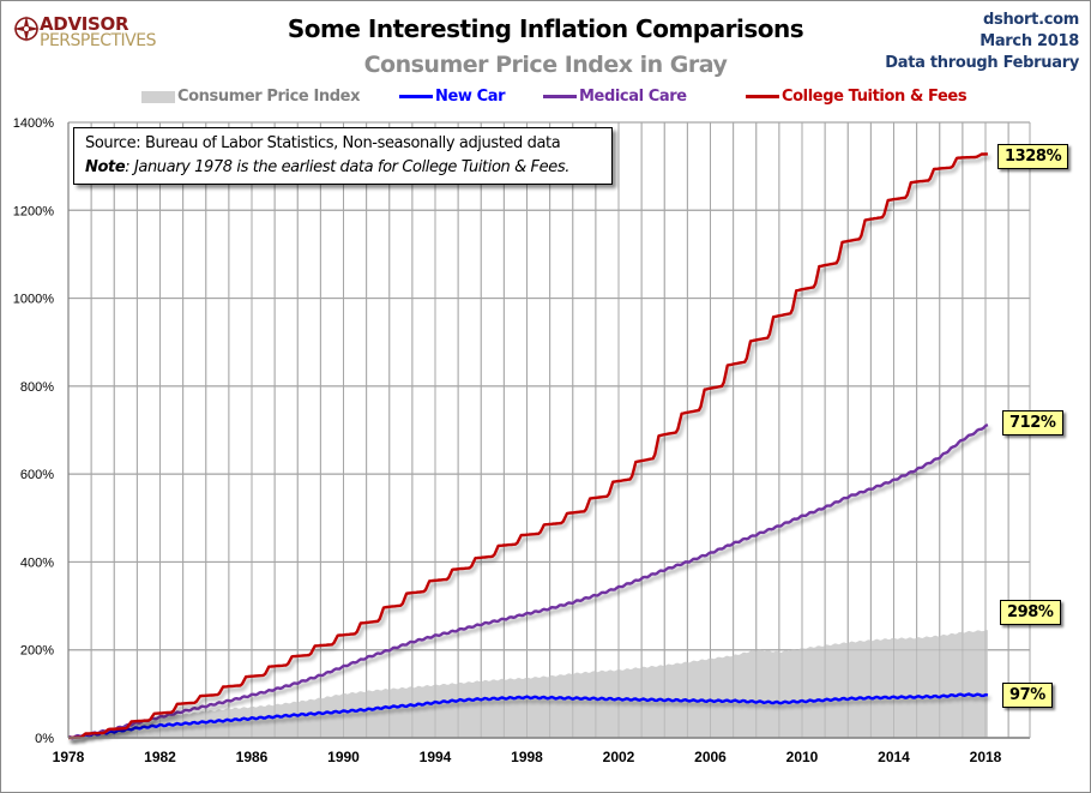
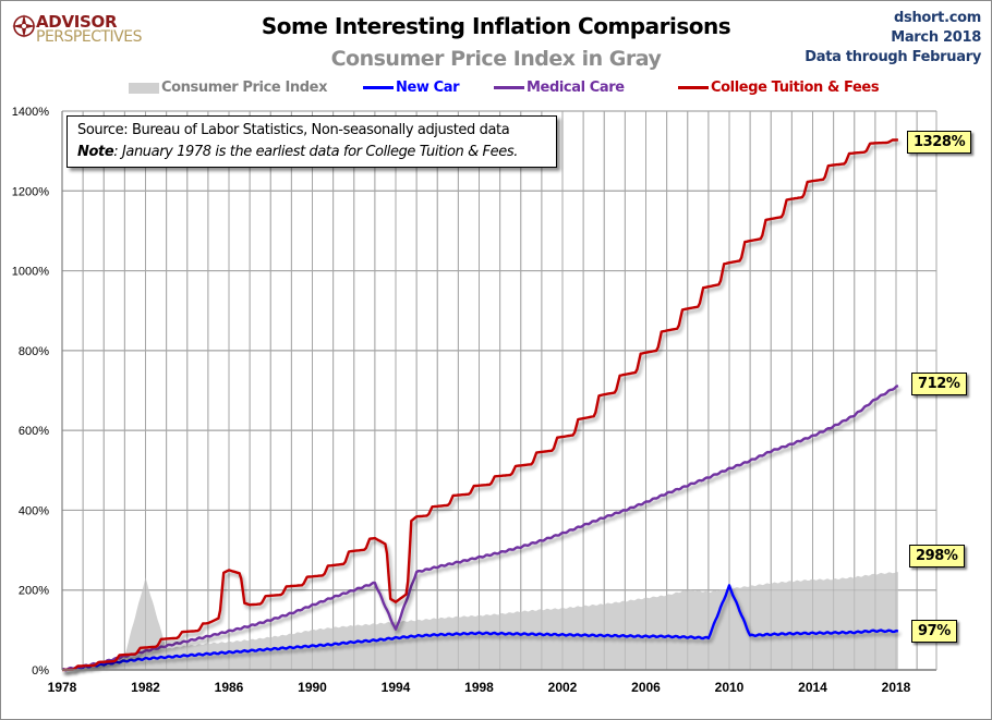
Consumer Price Index/1982: 50% -> 230%
College Tuition & Fees/1986: 140% -> 250%
Medical Care/1994: 230% -> 100%
College Tuition & Fees/1994: 360% -> 170%
New Car/2010: 80% -> 210%
